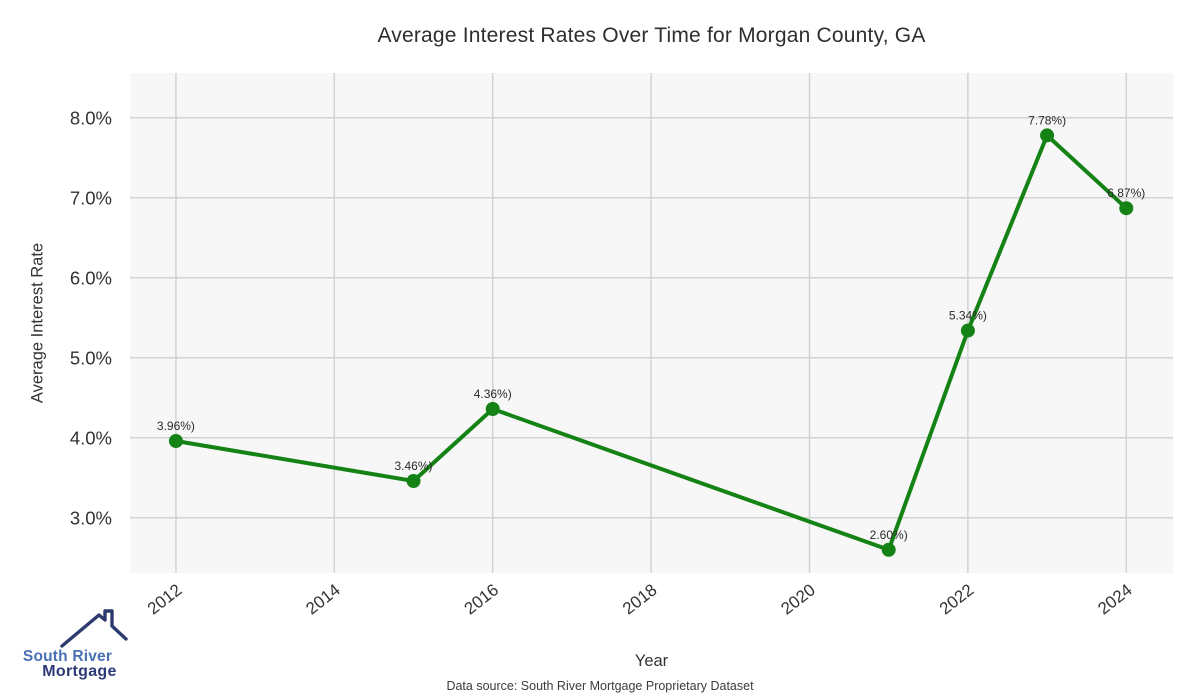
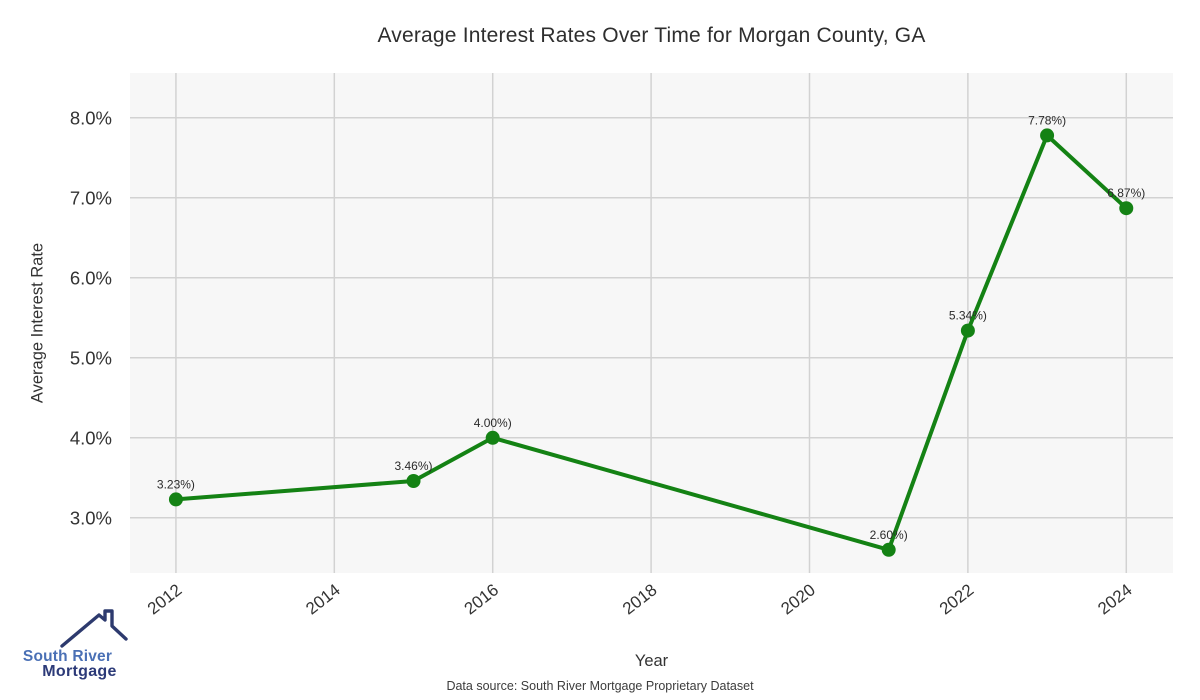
2012: 3.96% -> 3.23%
2016: 4.36% -> 4.00%
